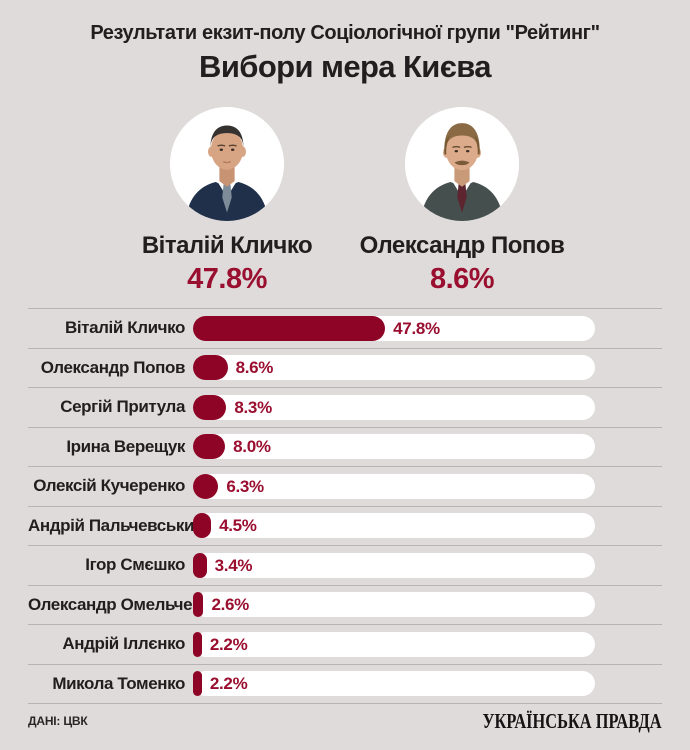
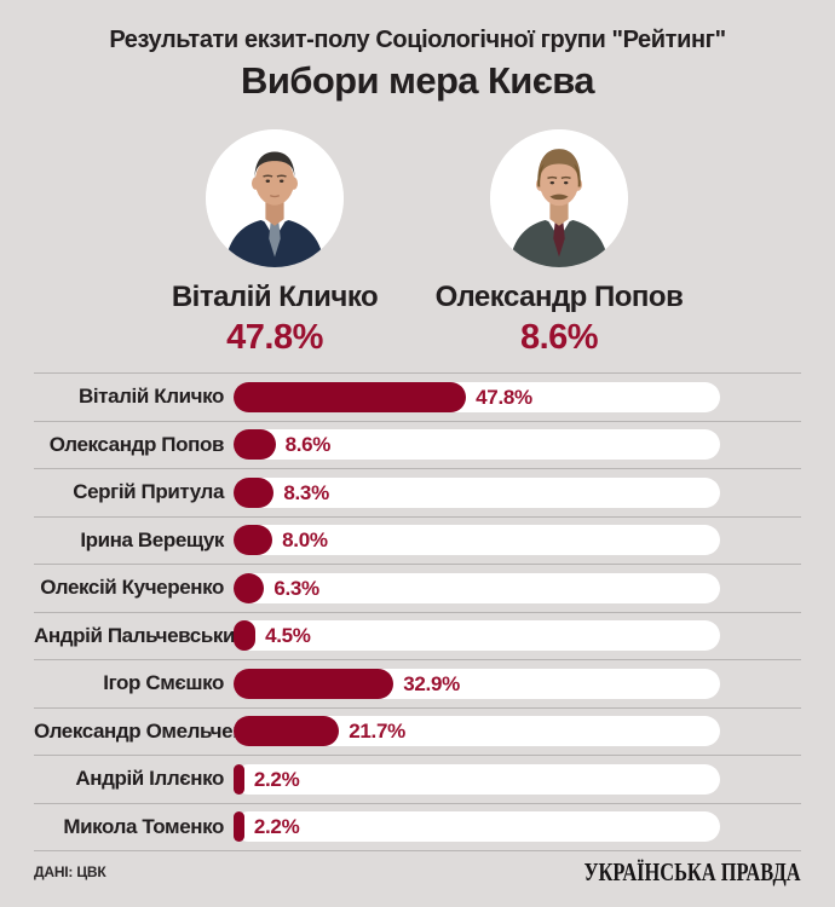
Ігор Смєшко: 3.4% -> 32.9%
Олександр Омельченко: 2.6% -> 21.7%
